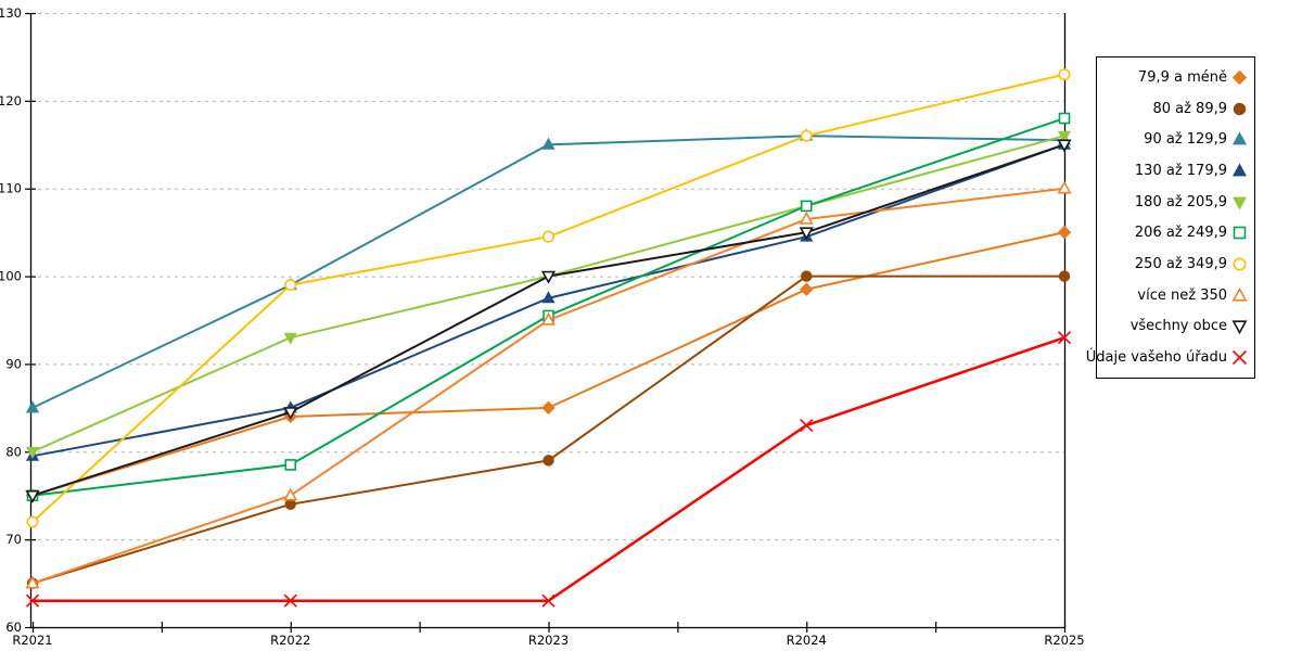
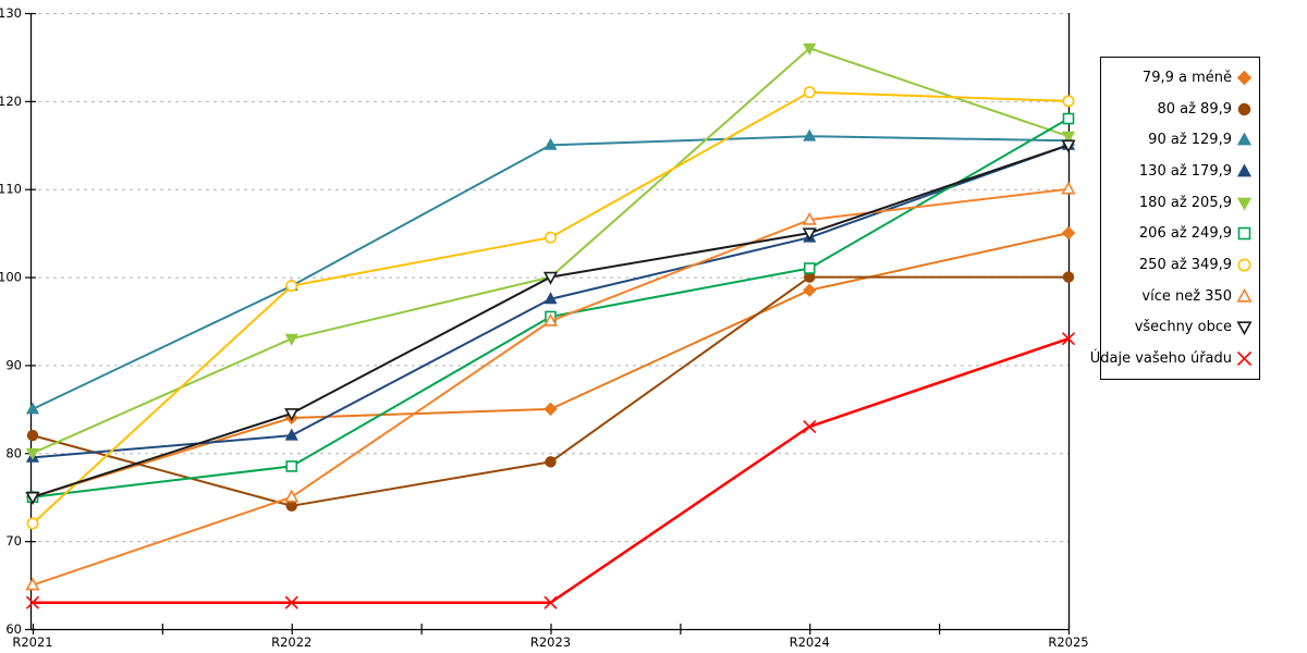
80 až 89,9/R2021: 65 -> 82
130 až 179,9/R2022: 85 -> 82
180 až 205,9/R2024: 108 -> 126
206 až 249,9/R2024: 108 -> 101
250 až 349,9/R2024: 116 -> 121
250 až 349,9/R2025: 123 -> 120
